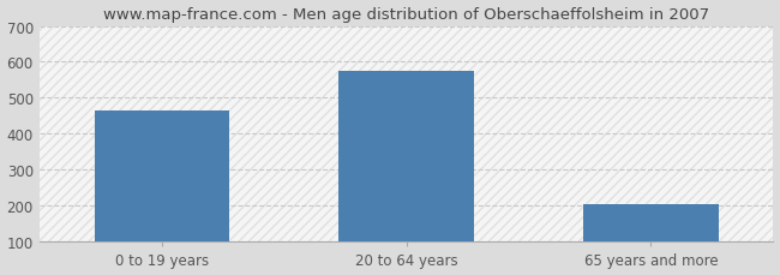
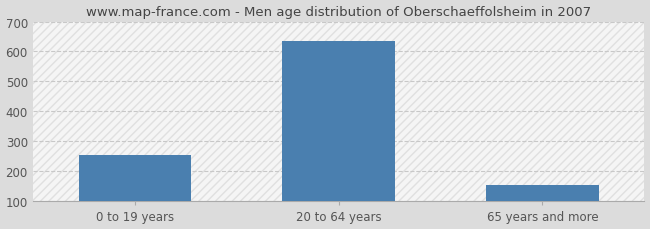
0 to 19 years: 465 -> 255
20 to 64 years: 575 -> 635
65 years and more: 205 -> 155
